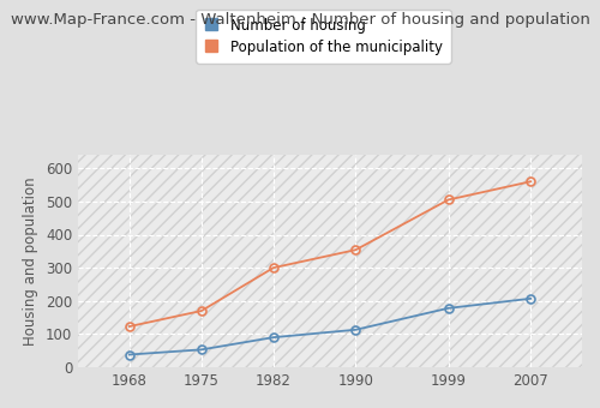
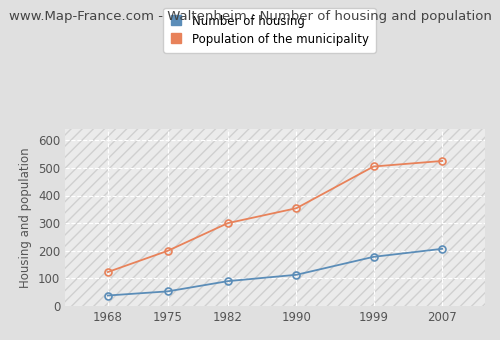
Population of the municipality/1975: 170 -> 200
Population of the municipality/2007: 560 -> 525
